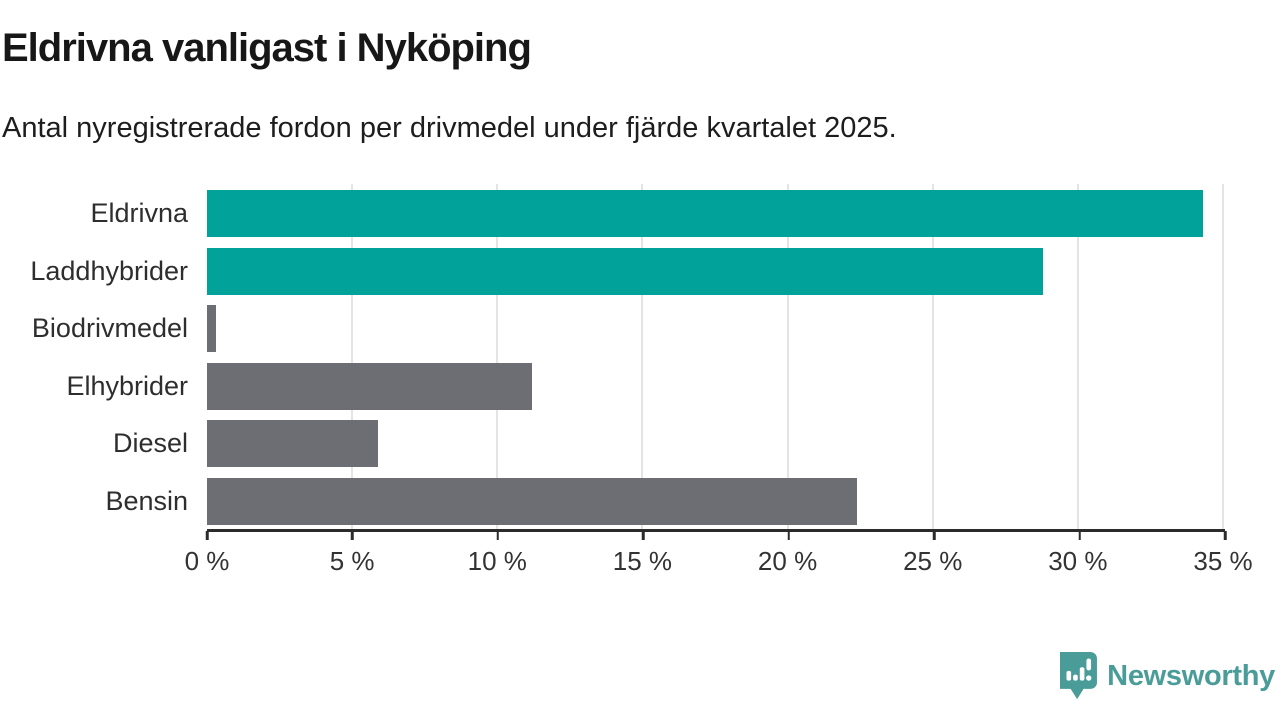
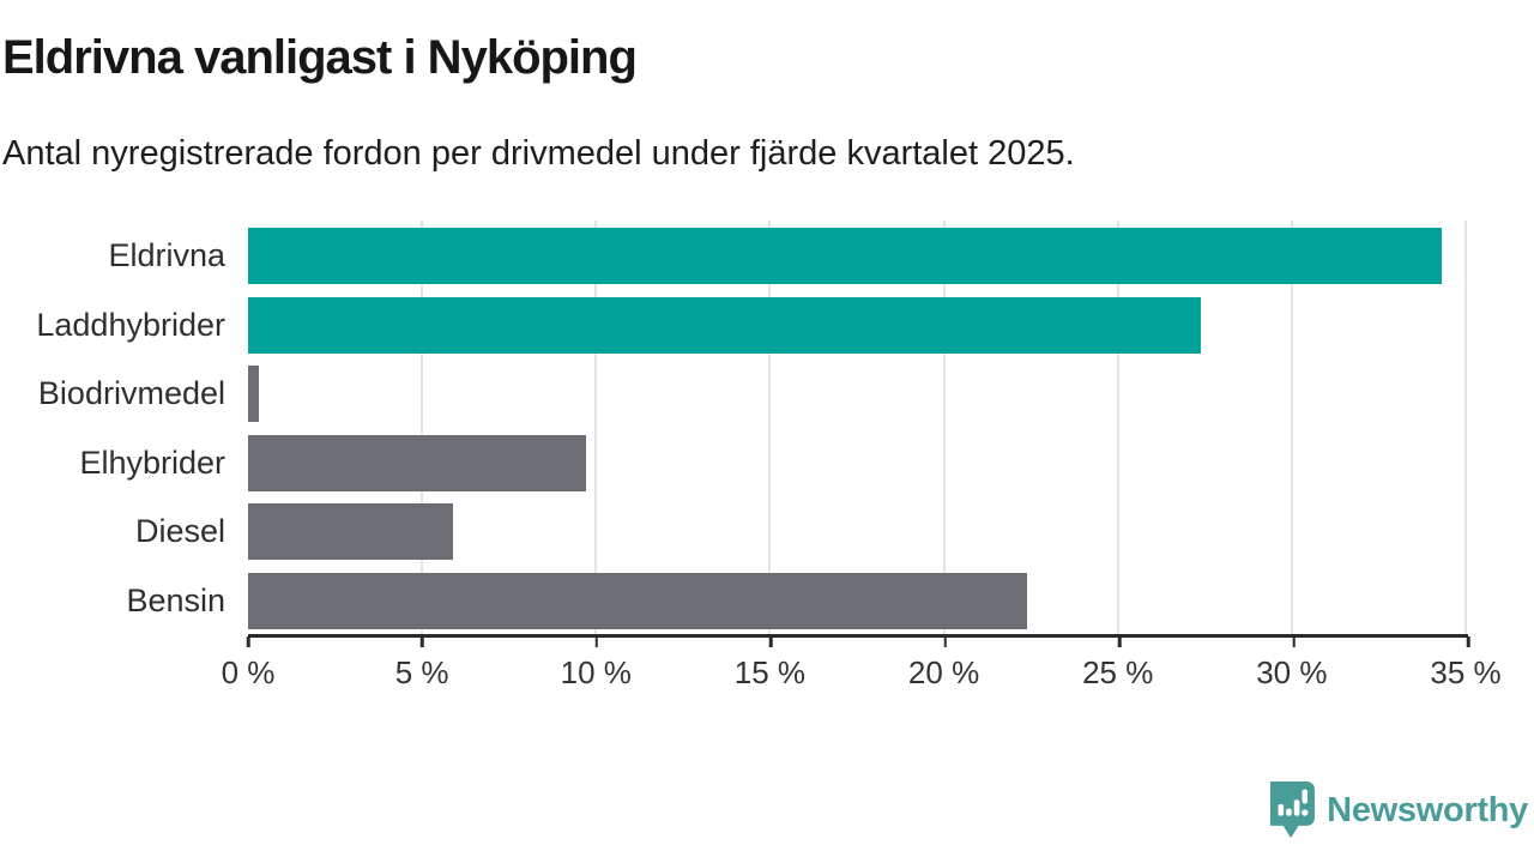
Laddhybrider: 28.8% -> 27.4%
Elhybrider: 11.2% -> 9.7%
